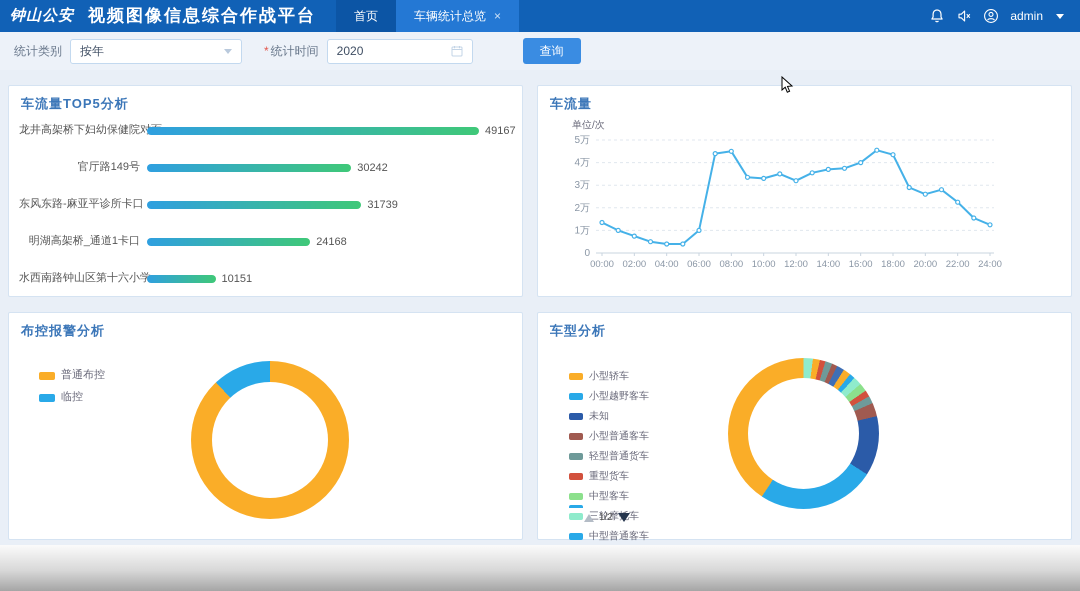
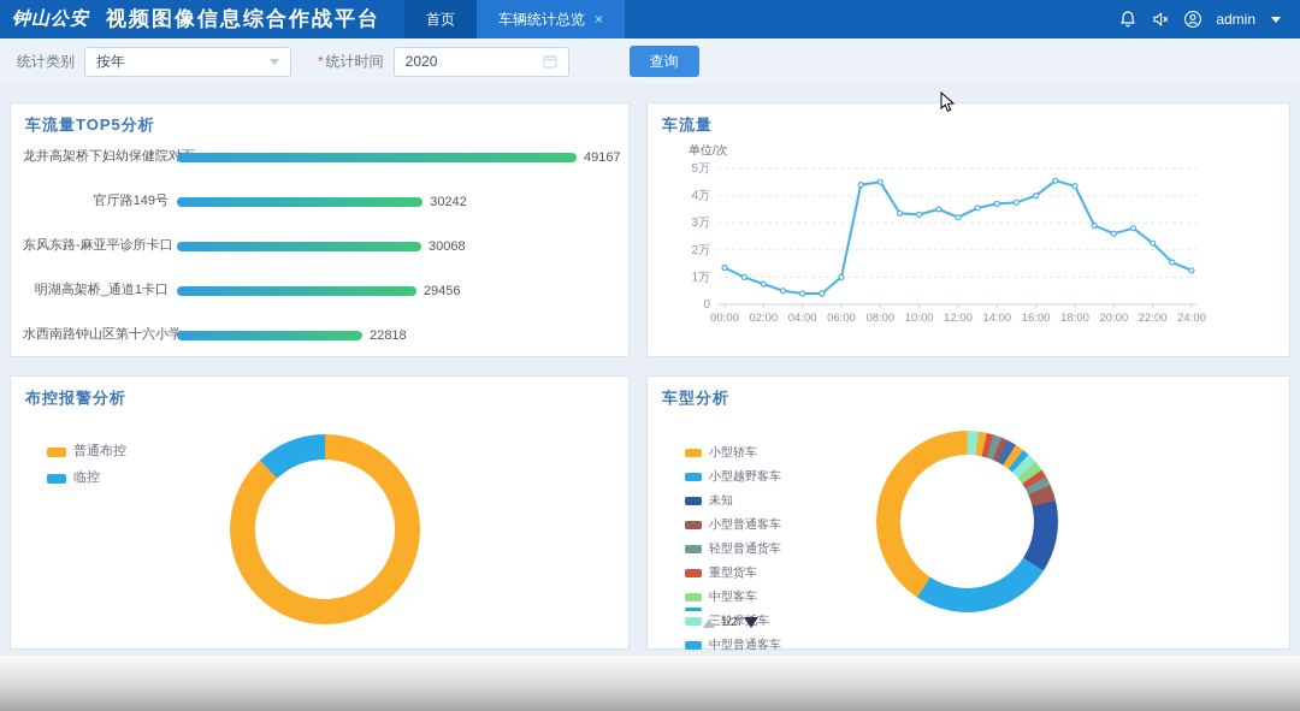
车流量TOP5分析/东风东路-麻亚平诊所卡口: 31739 -> 30068
车流量TOP5分析/明湖高架桥_通道1卡口: 24168 -> 29456
车流量TOP5分析/水西南路钟山区第十六小学: 10151 -> 22818
